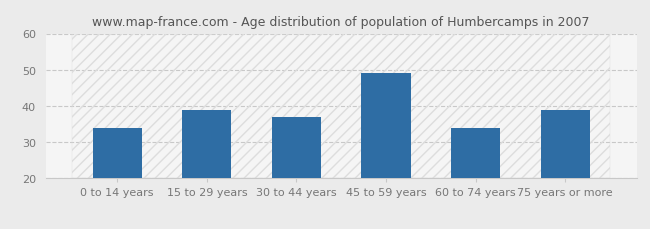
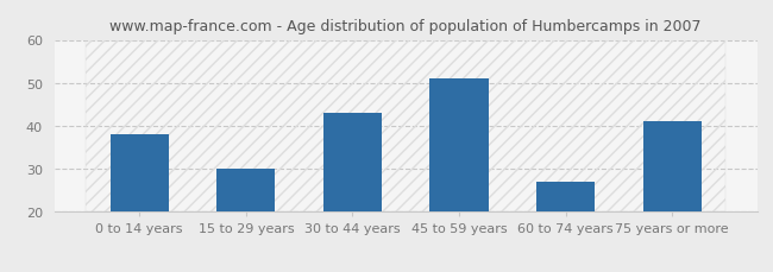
0 to 14 years: 34 -> 38
15 to 29 years: 39 -> 30
30 to 44 years: 37 -> 43
45 to 59 years: 49 -> 51
60 to 74 years: 34 -> 27
75 years or more: 39 -> 41
